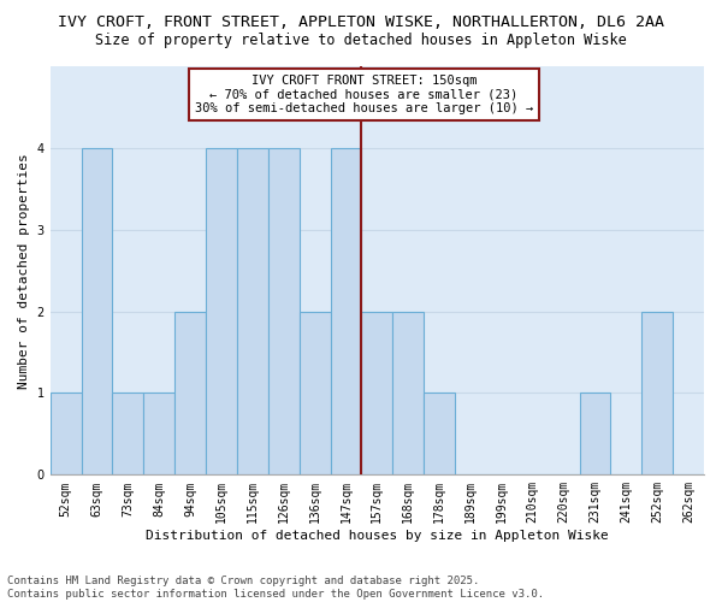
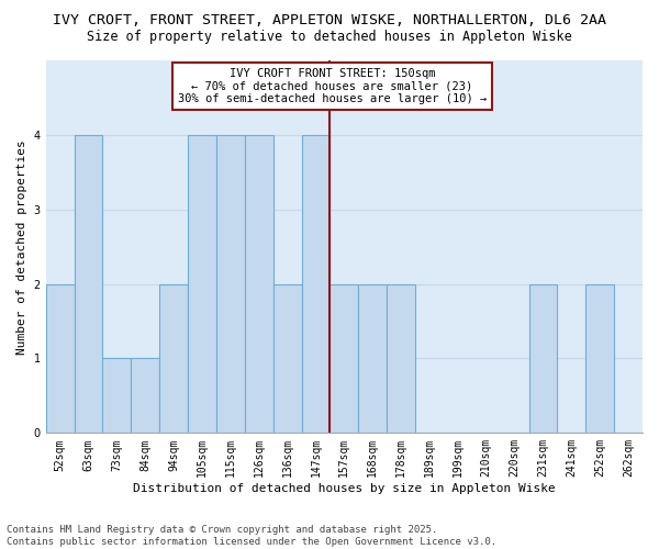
52sqm: 1 -> 2
178sqm: 1 -> 2
231sqm: 1 -> 2
